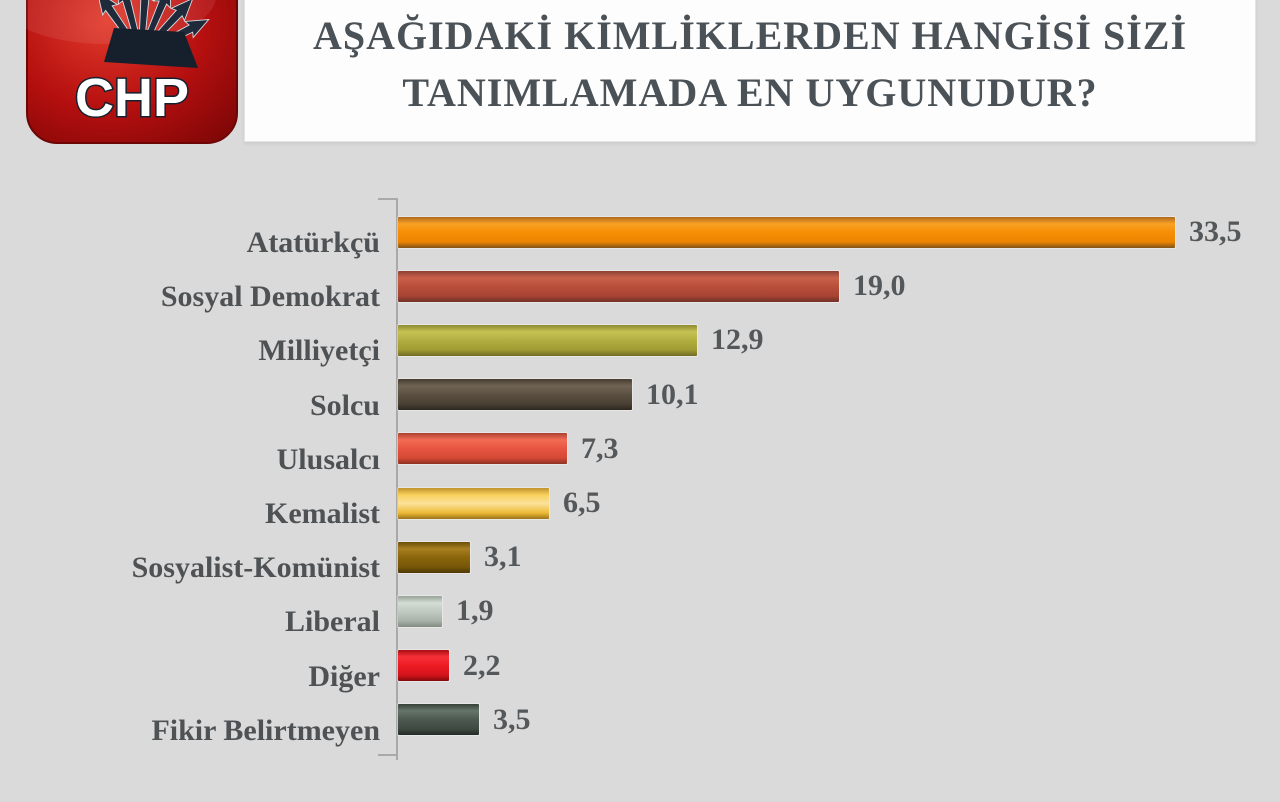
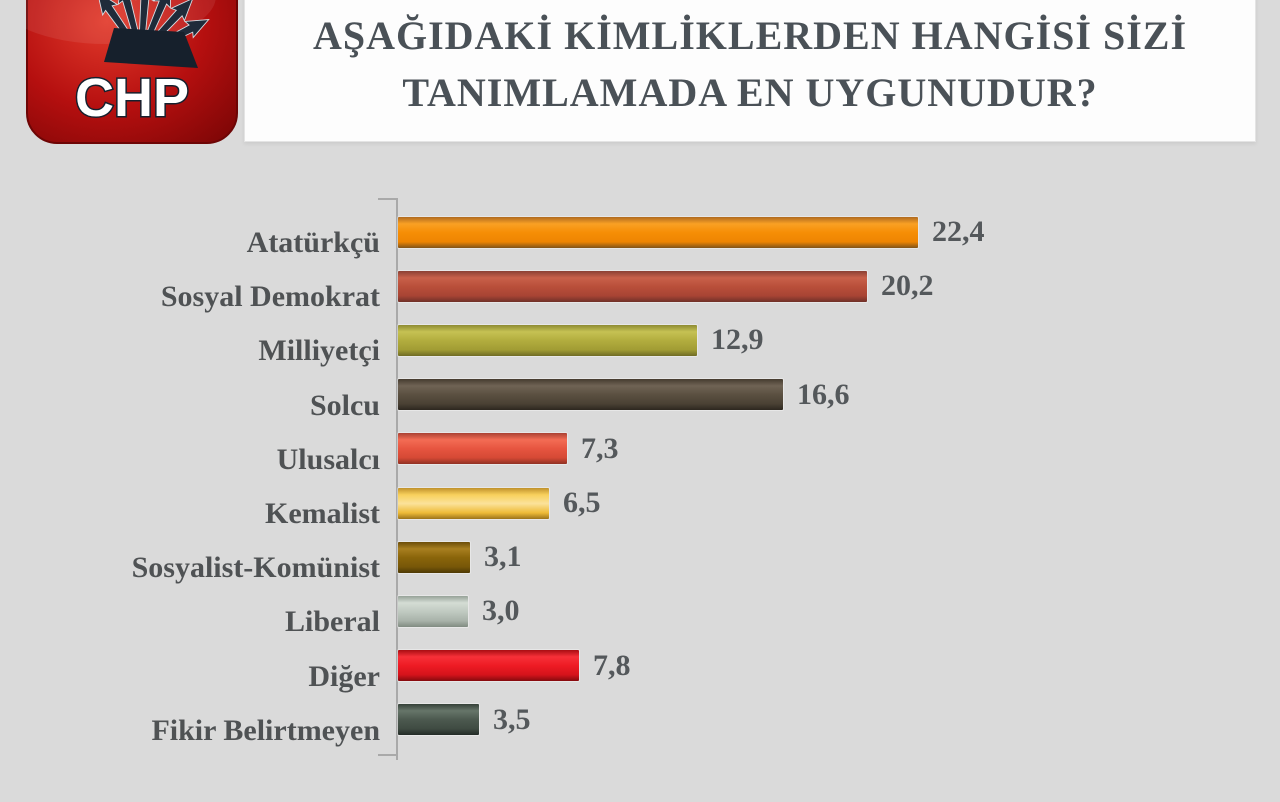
Atatürkçü: 33,5 -> 22,4
Sosyal Demokrat: 19,0 -> 20,2
Solcu: 10,1 -> 16,6
Liberal: 1,9 -> 3,0
Diğer: 2,2 -> 7,8
